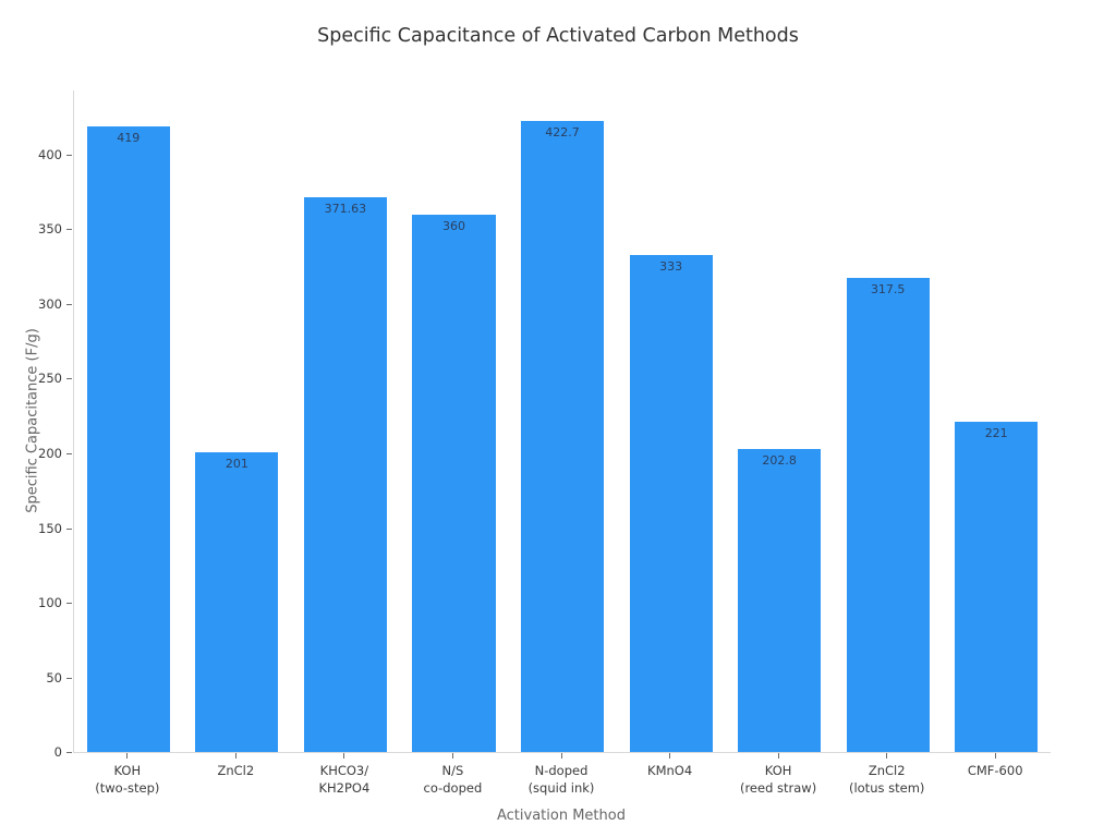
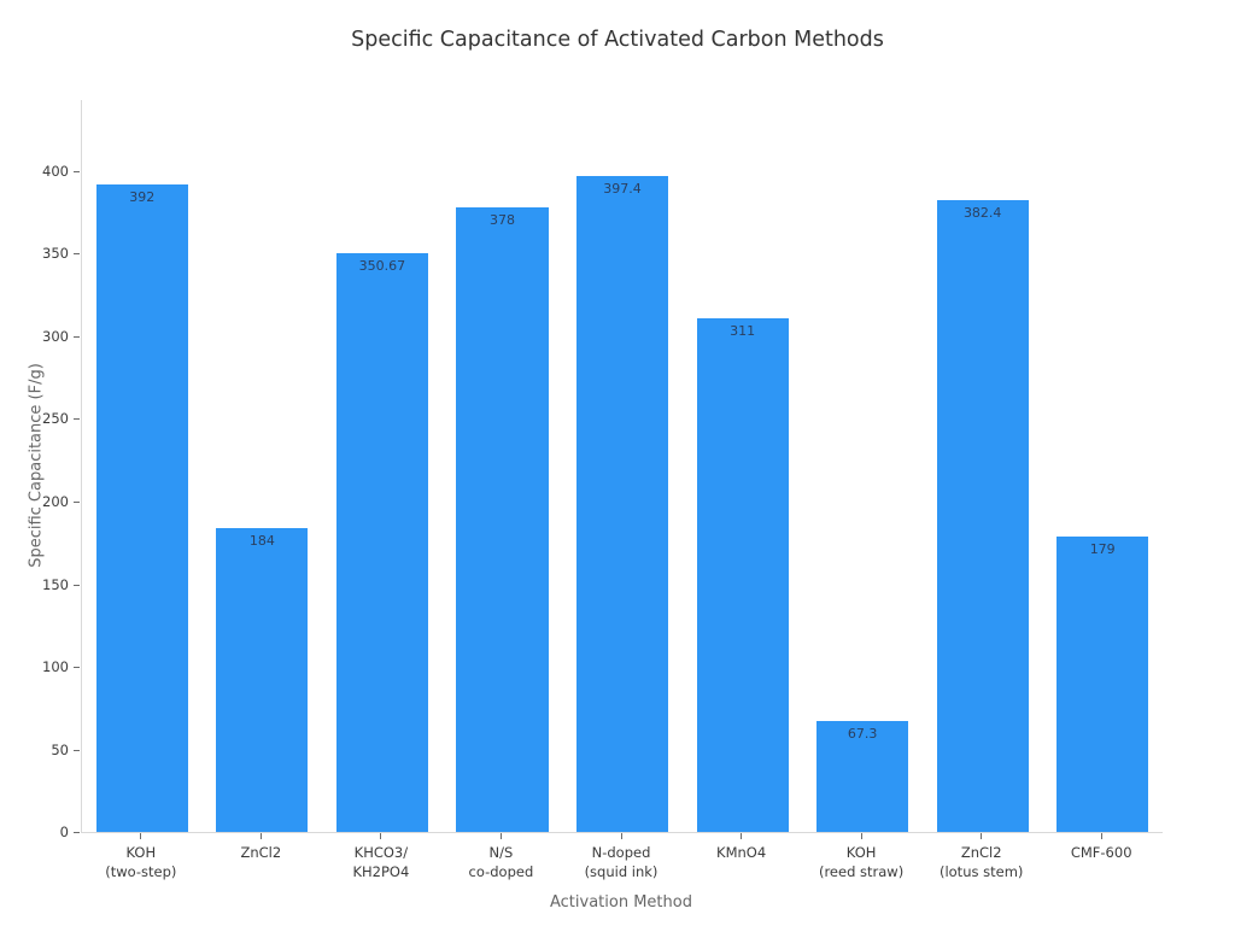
KOH (two-step): 419 -> 392
ZnCl2: 201 -> 184
KHCO3/ KH2PO4: 371.63 -> 350.67
N/S co-doped: 360 -> 378
N-doped (squid ink): 422.7 -> 397.4
KMnO4: 333 -> 311
KOH (reed straw): 202.8 -> 67.3
ZnCl2 (lotus stem): 317.5 -> 382.4
CMF-600: 221 -> 179
